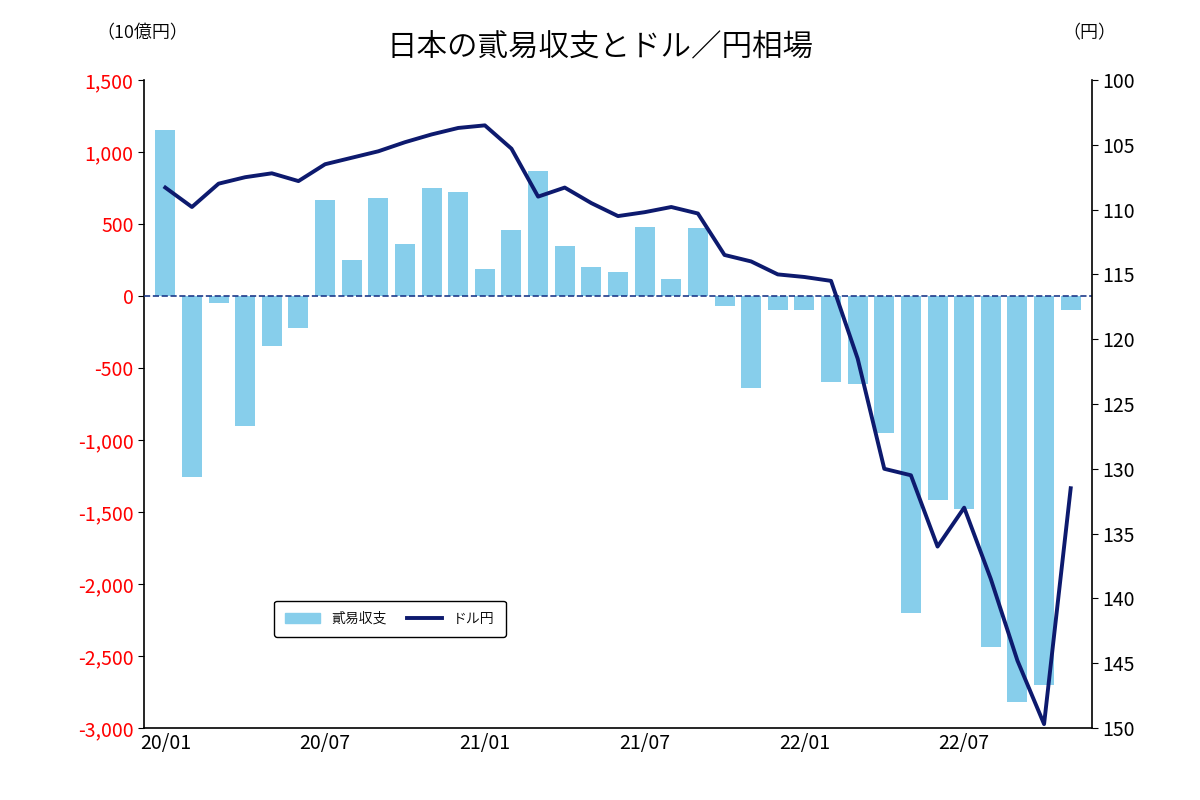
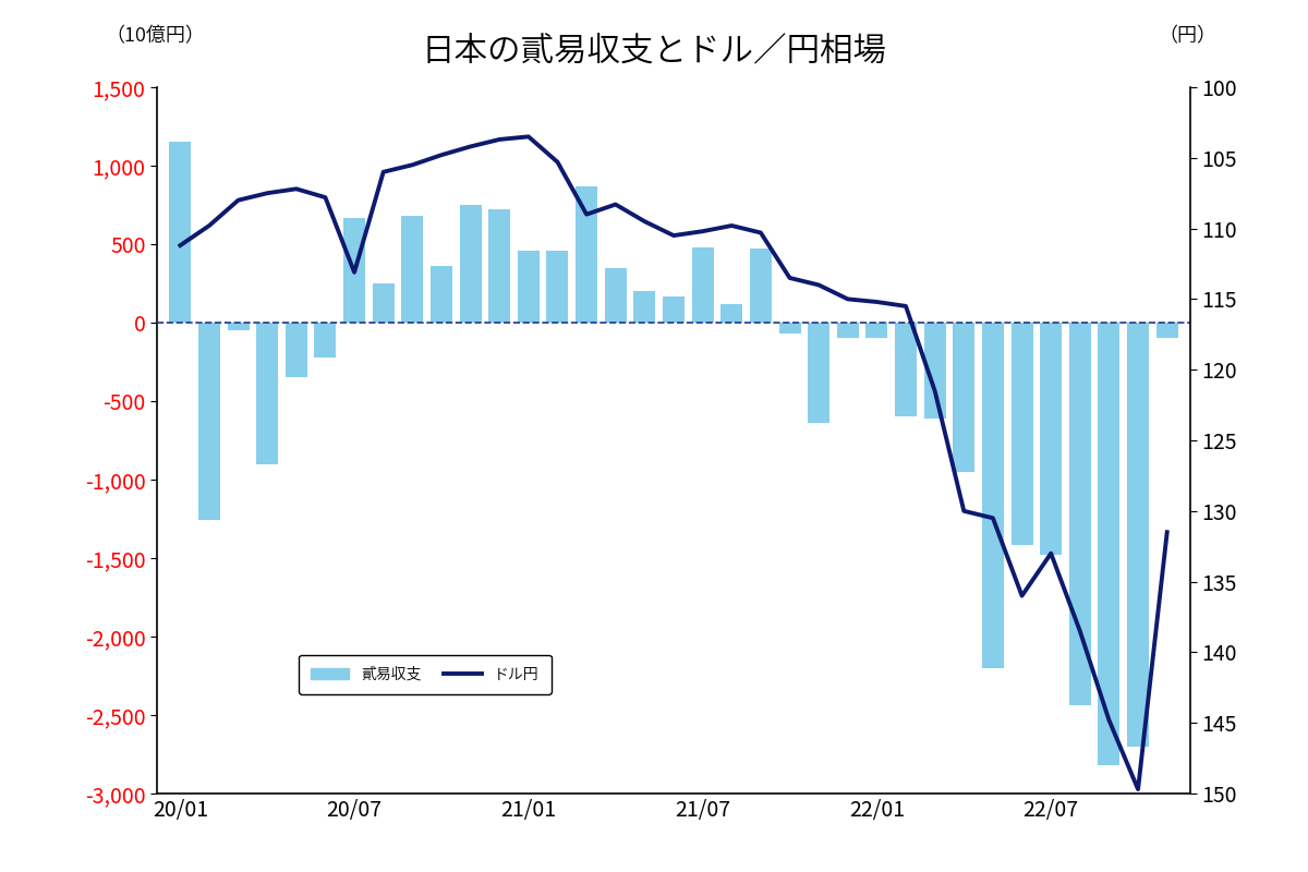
ドル円/20/01: 108.3 -> 111.2
ドル円/20/07: 106.5 -> 113.1
貳易収支/21/01: 190 -> 460
